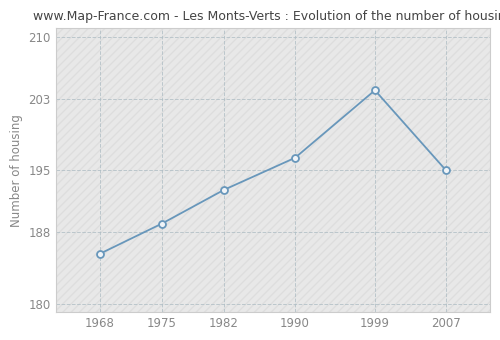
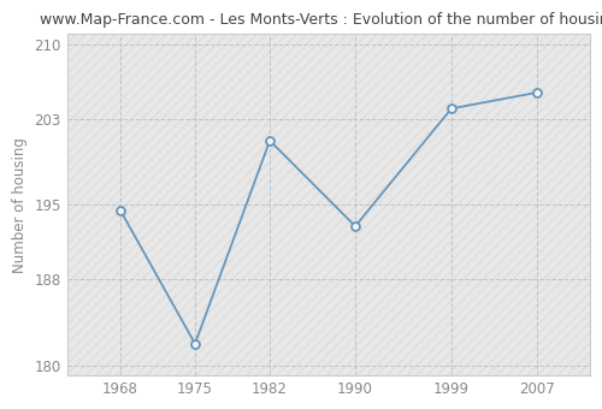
1968: 185.6 -> 194.5
1975: 189.0 -> 182.0
1982: 192.8 -> 201.0
1990: 196.4 -> 193.0
2007: 195.0 -> 205.5
